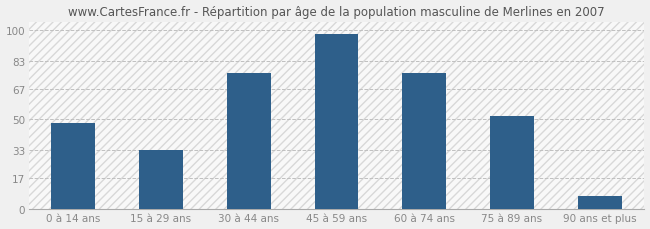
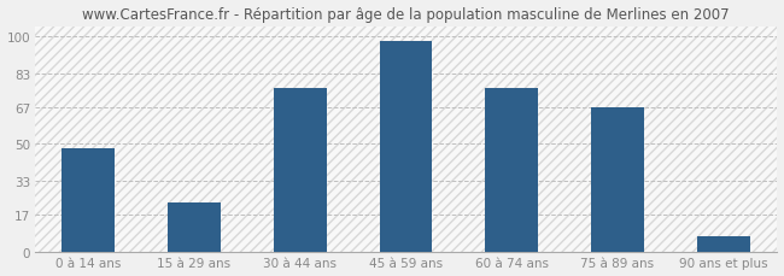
15 à 29 ans: 33 -> 23
75 à 89 ans: 52 -> 67
